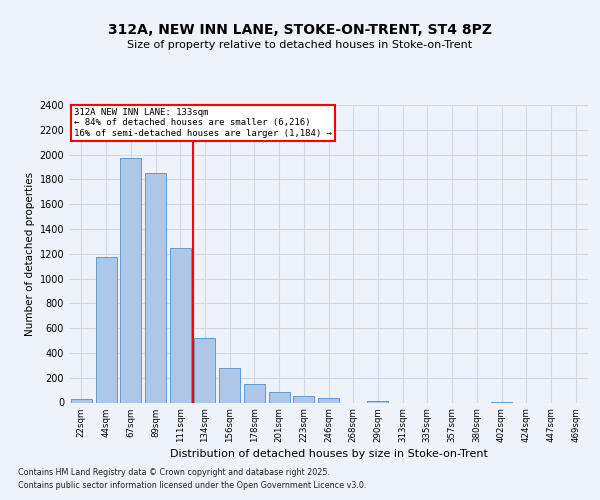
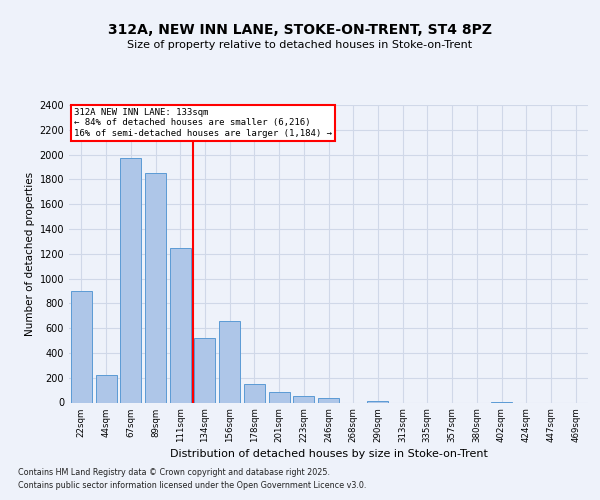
22sqm: 30 -> 900
44sqm: 1170 -> 220
156sqm: 280 -> 660
